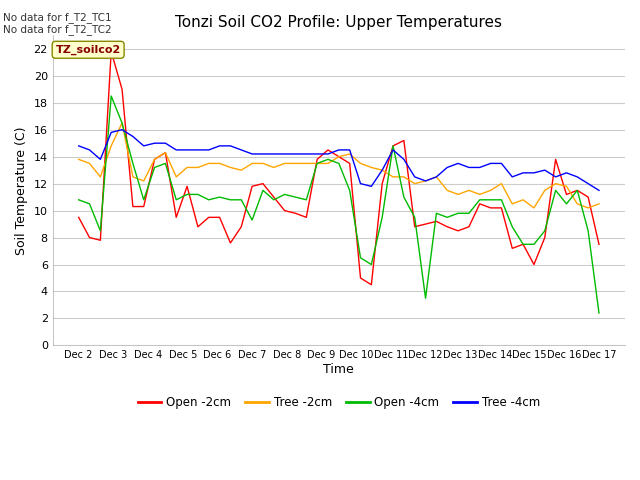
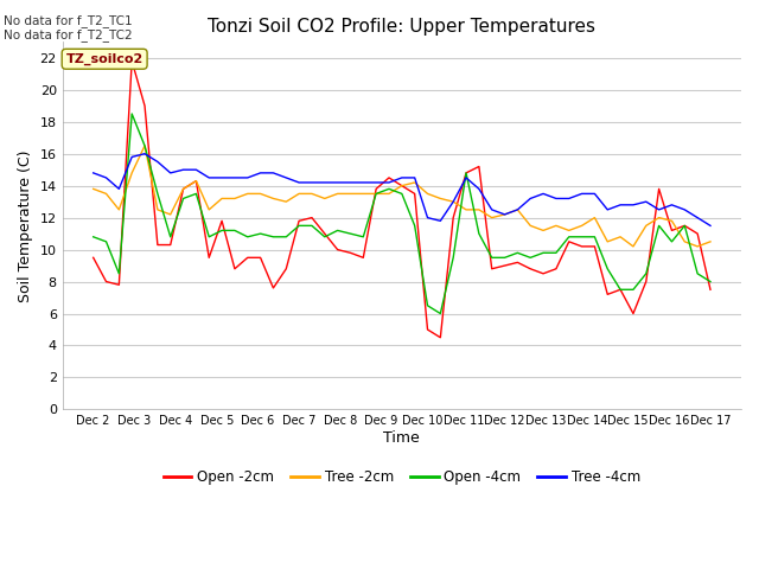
Open -4cm/Dec 7: 9.3 -> 11.5
Open -4cm/Dec 12: 3.5 -> 9.5
Open -4cm/Dec 17: 2.4 -> 8.0
